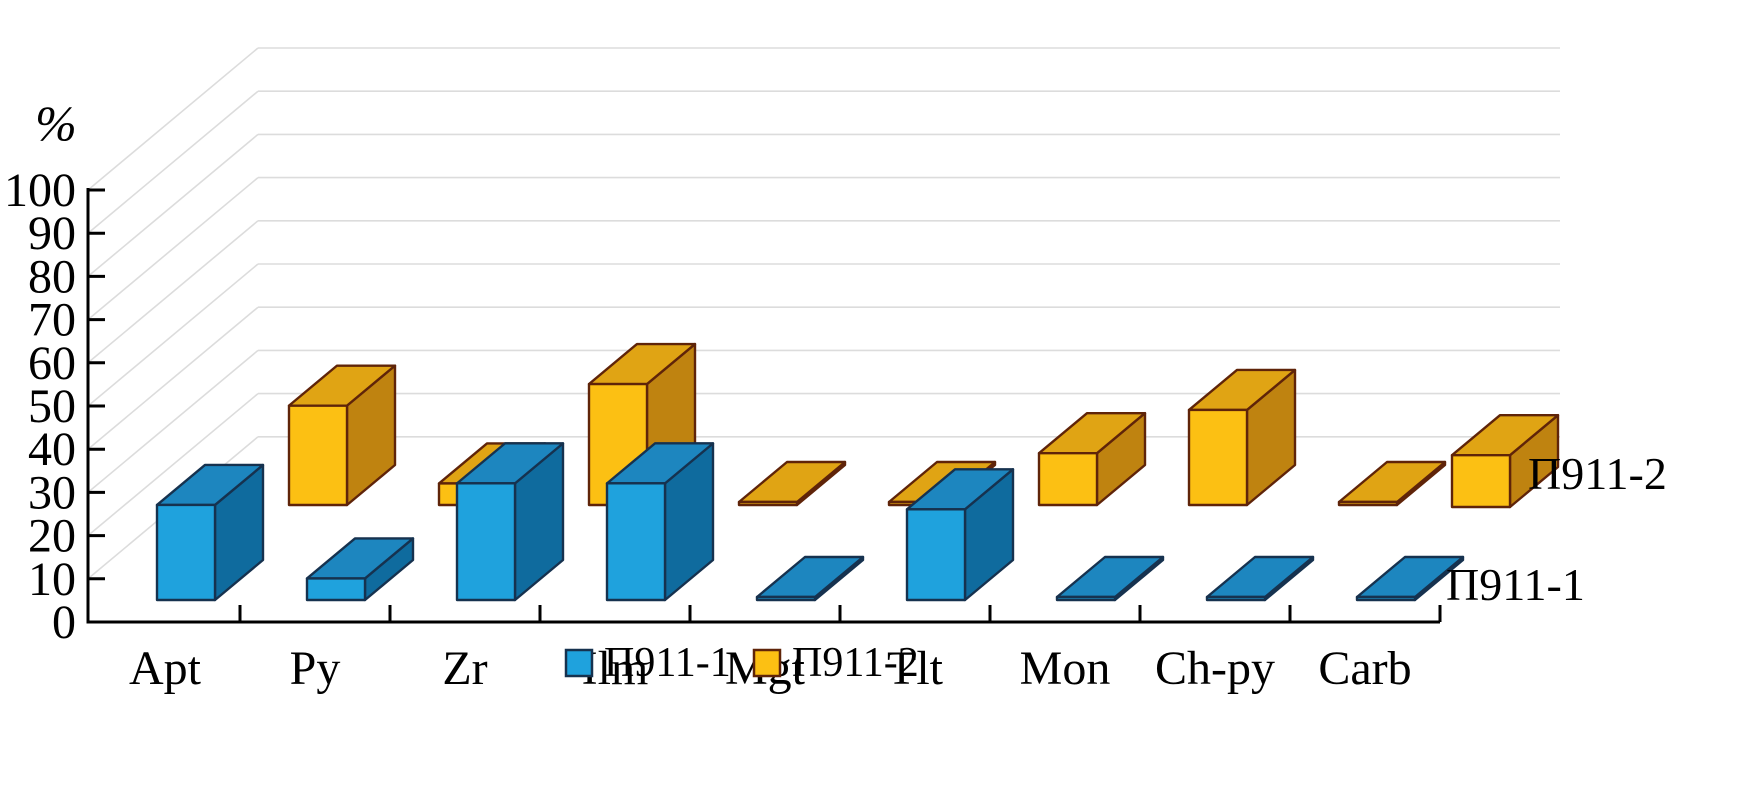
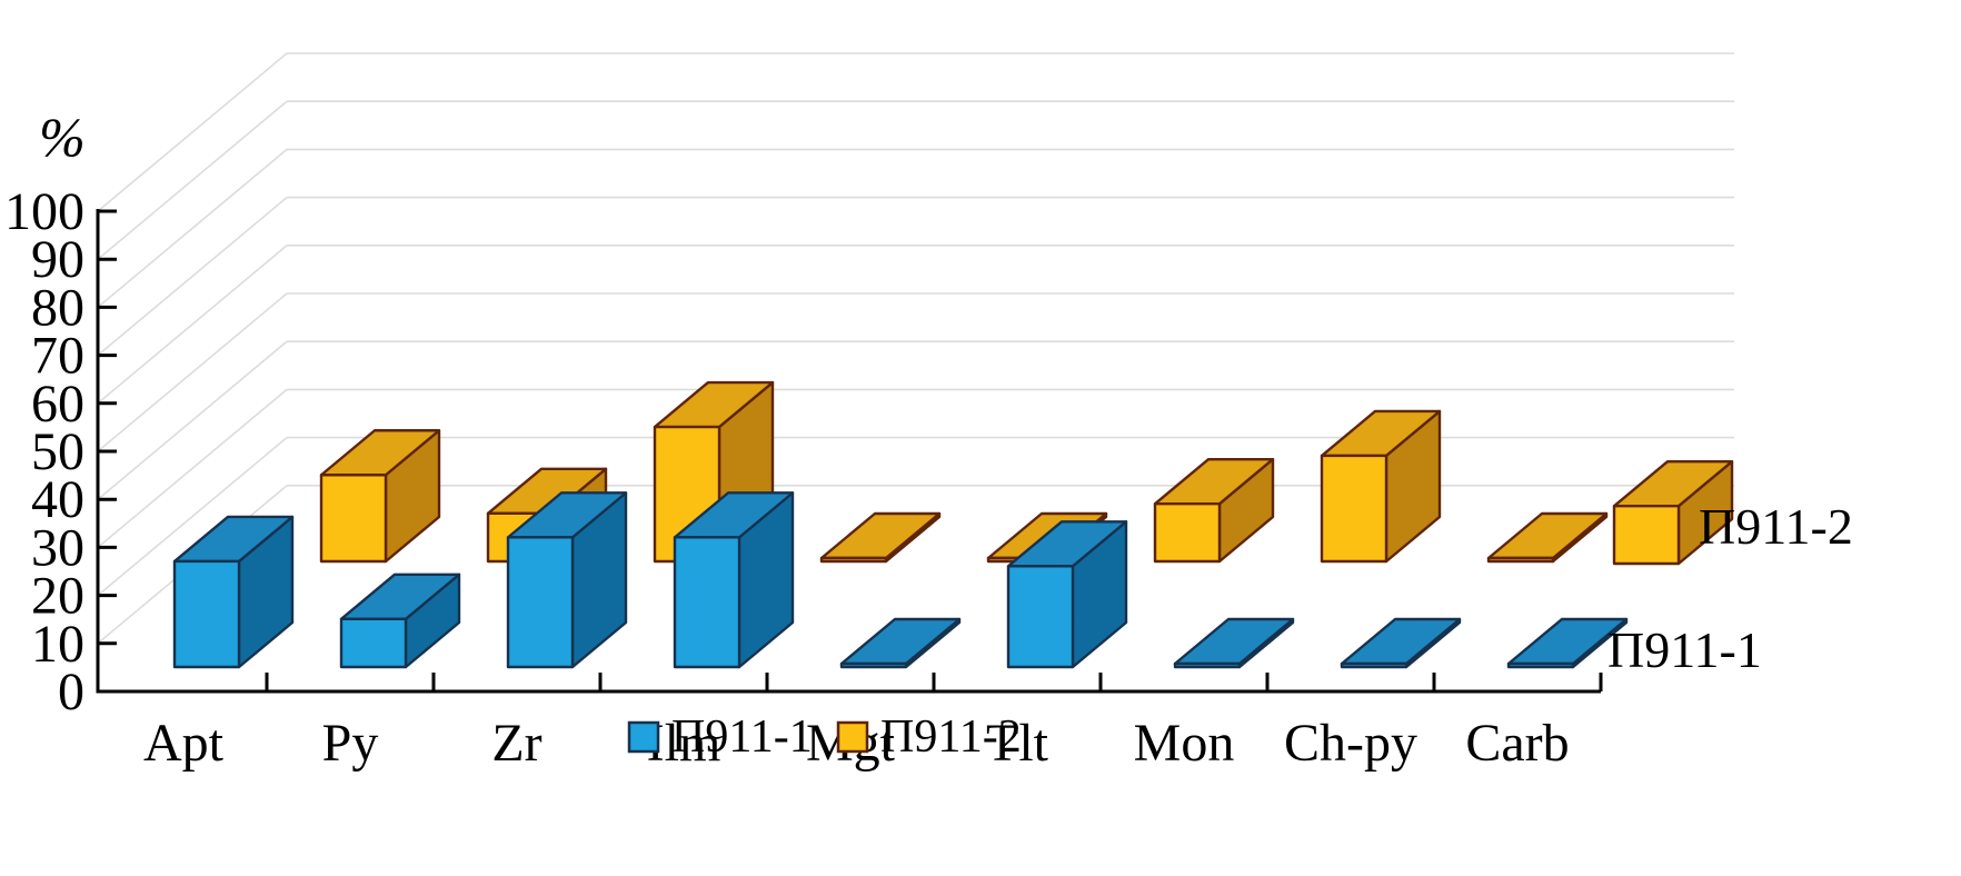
П911-1/Py: 5 -> 10
П911-2/Py: 23 -> 18
П911-2/Zr: 5 -> 10
